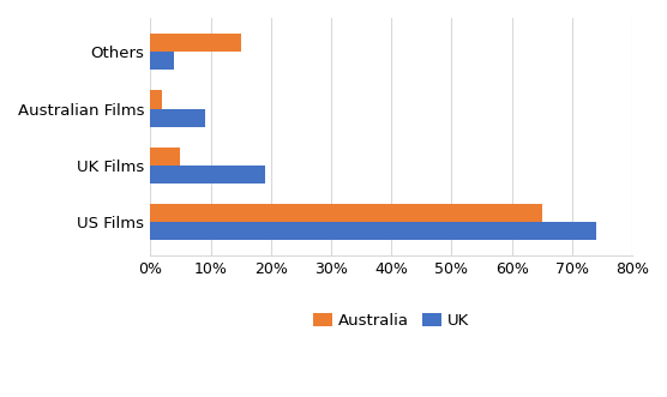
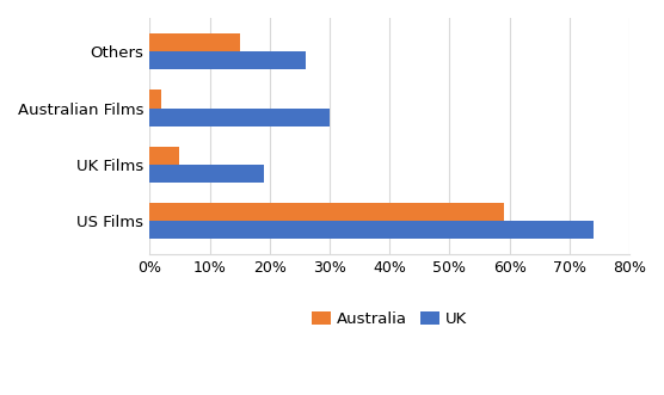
UK/Others: 4% -> 26%
UK/Australian Films: 9% -> 30%
Australia/US Films: 65% -> 59%
